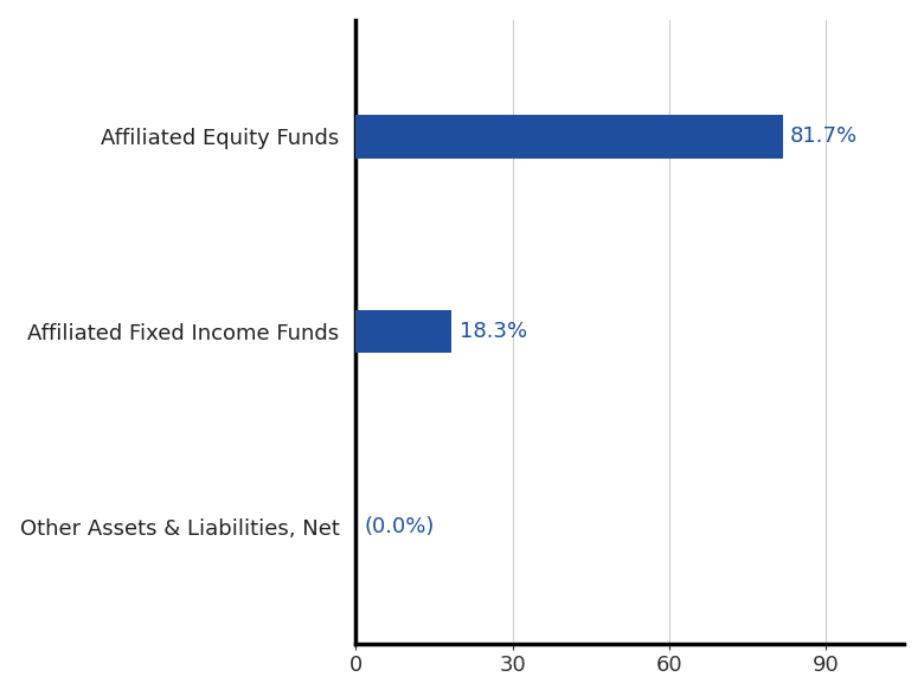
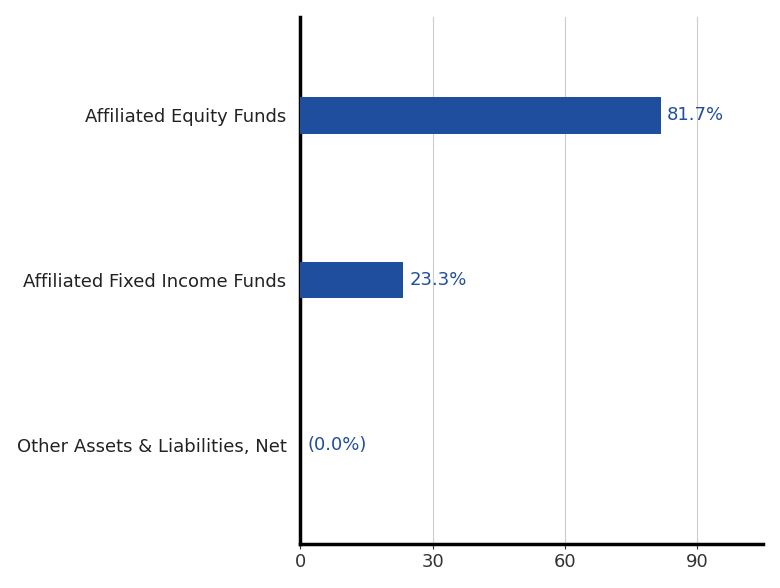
Affiliated Fixed Income Funds: 18.3% -> 23.3%
